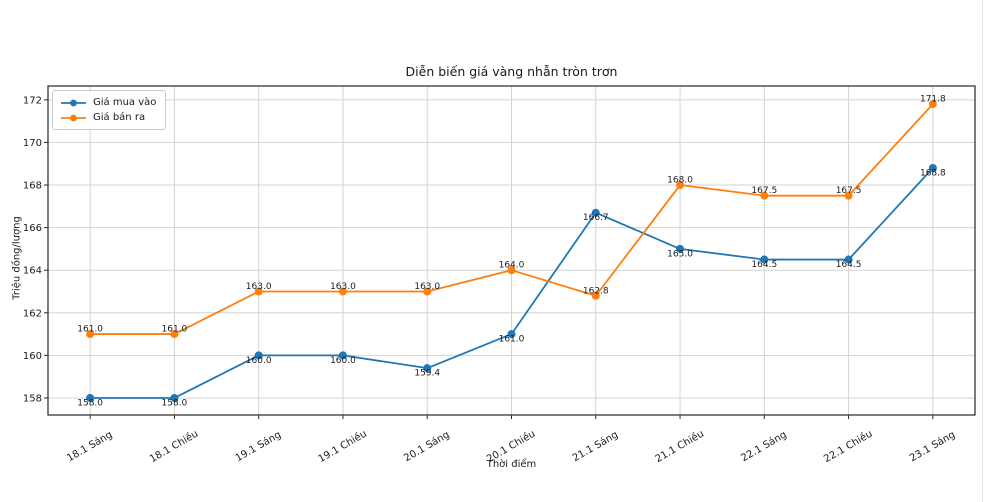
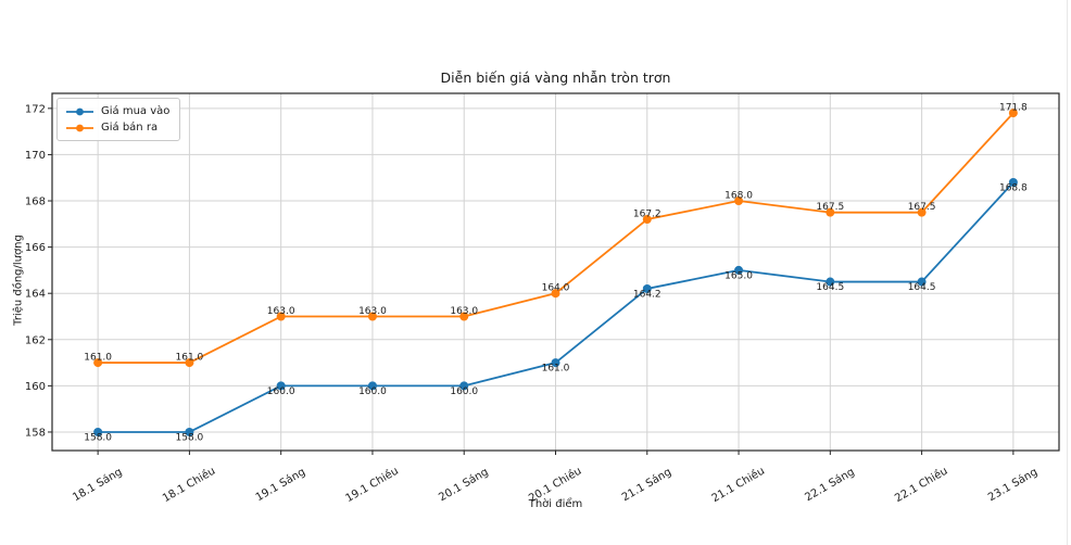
Giá mua vào/20.1 Sáng: 159.4 -> 160.0
Giá mua vào/21.1 Sáng: 166.7 -> 164.2
Giá bán ra/21.1 Sáng: 162.8 -> 167.2
